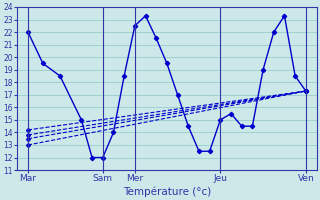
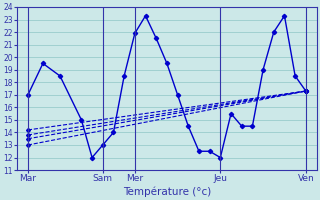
Mar: 22.0 -> 17.0
Sam: 12.0 -> 13.0
Mer: 22.5 -> 21.9
Jeu: 15.0 -> 12.0
